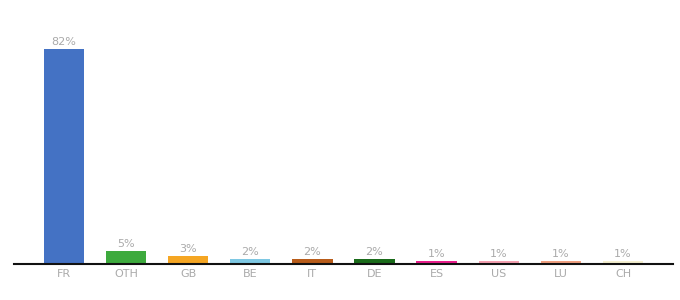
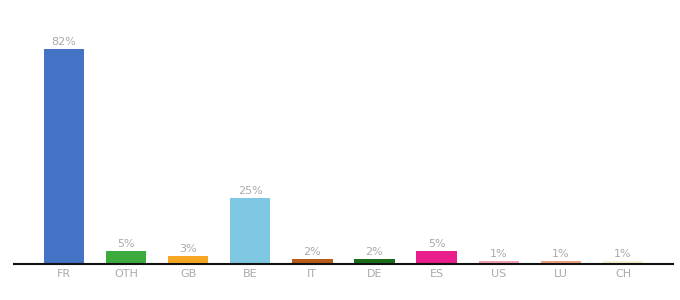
BE: 2% -> 25%
ES: 1% -> 5%
